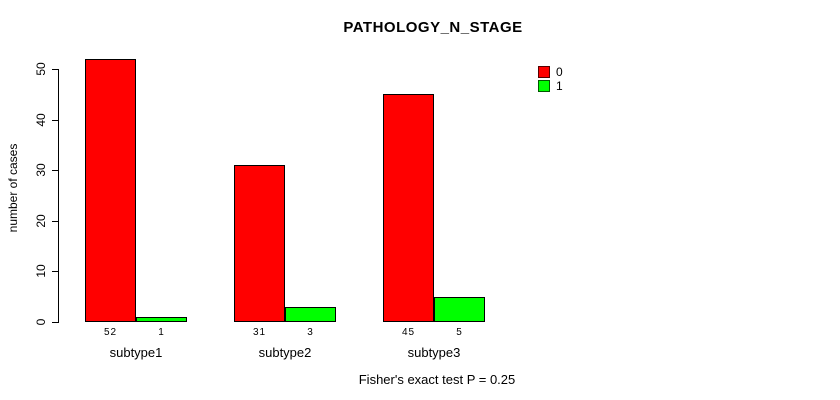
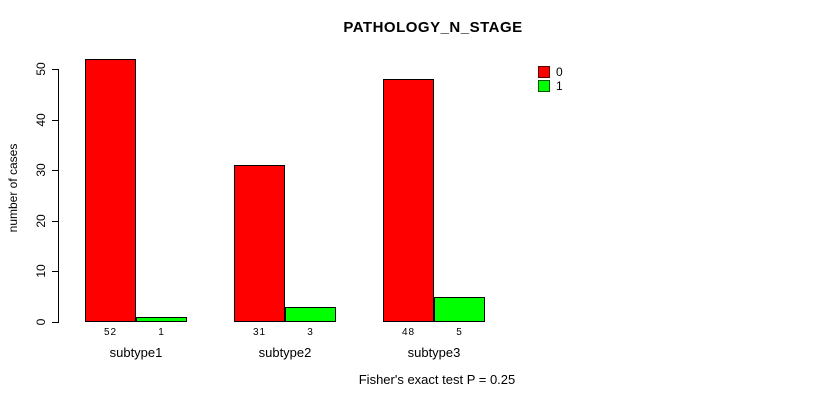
0/subtype3: 45 -> 48
